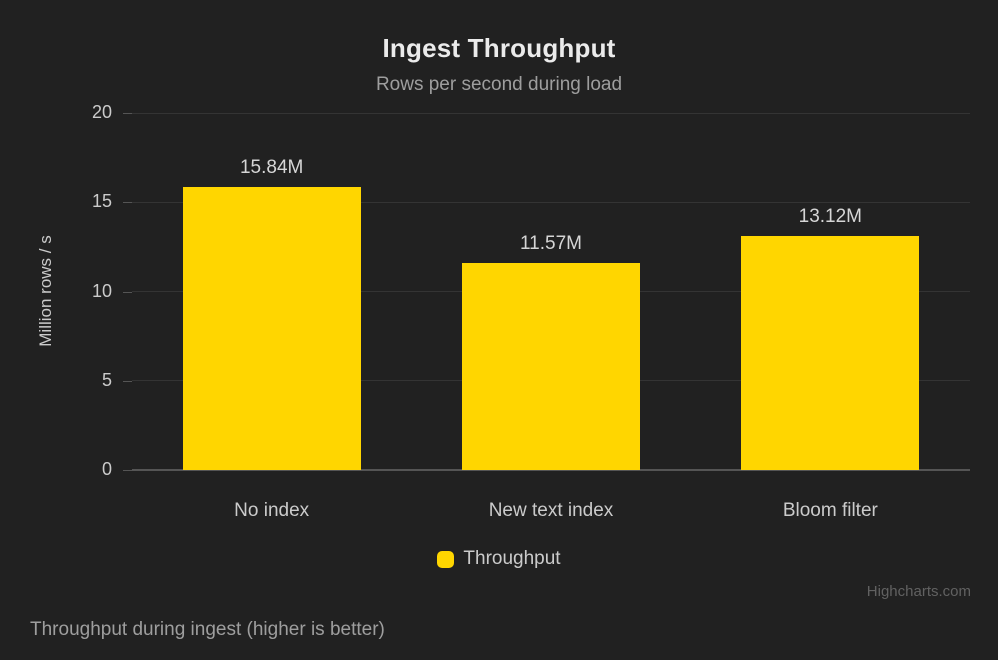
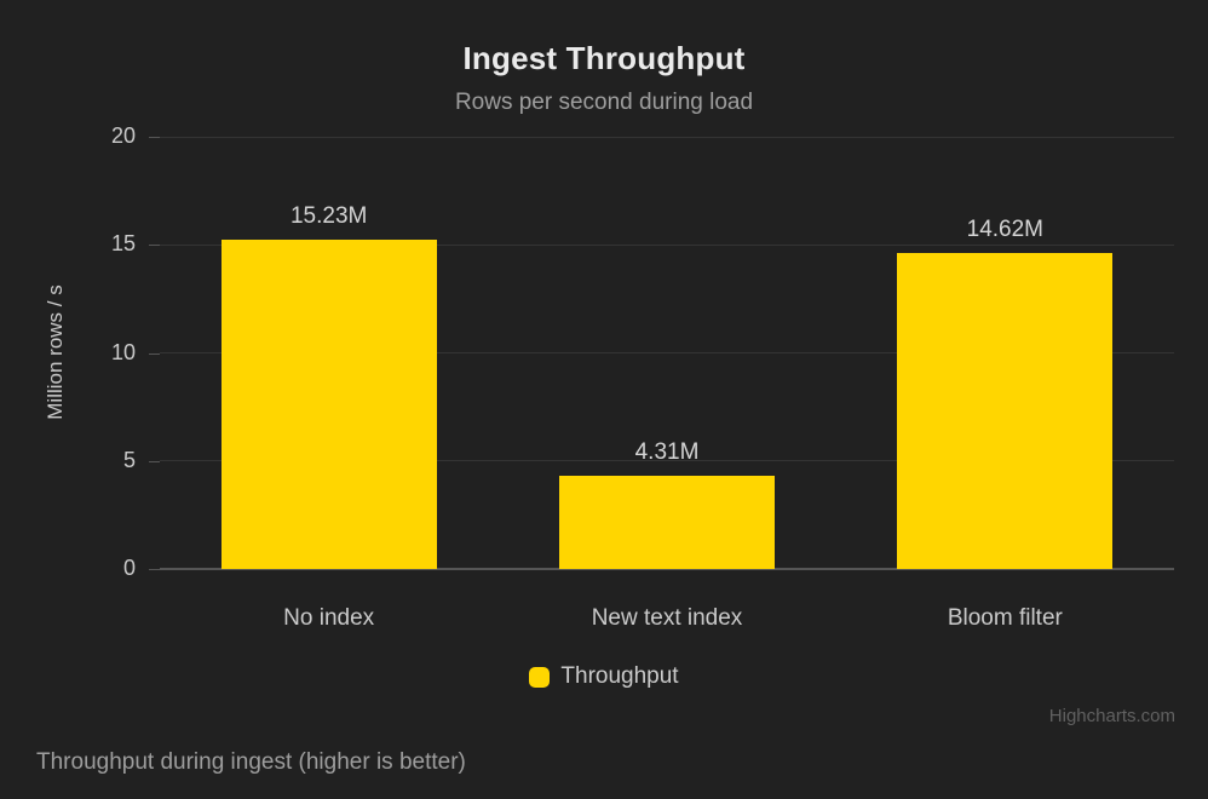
No index: 15.84M -> 15.23M
New text index: 11.57M -> 4.31M
Bloom filter: 13.12M -> 14.62M
